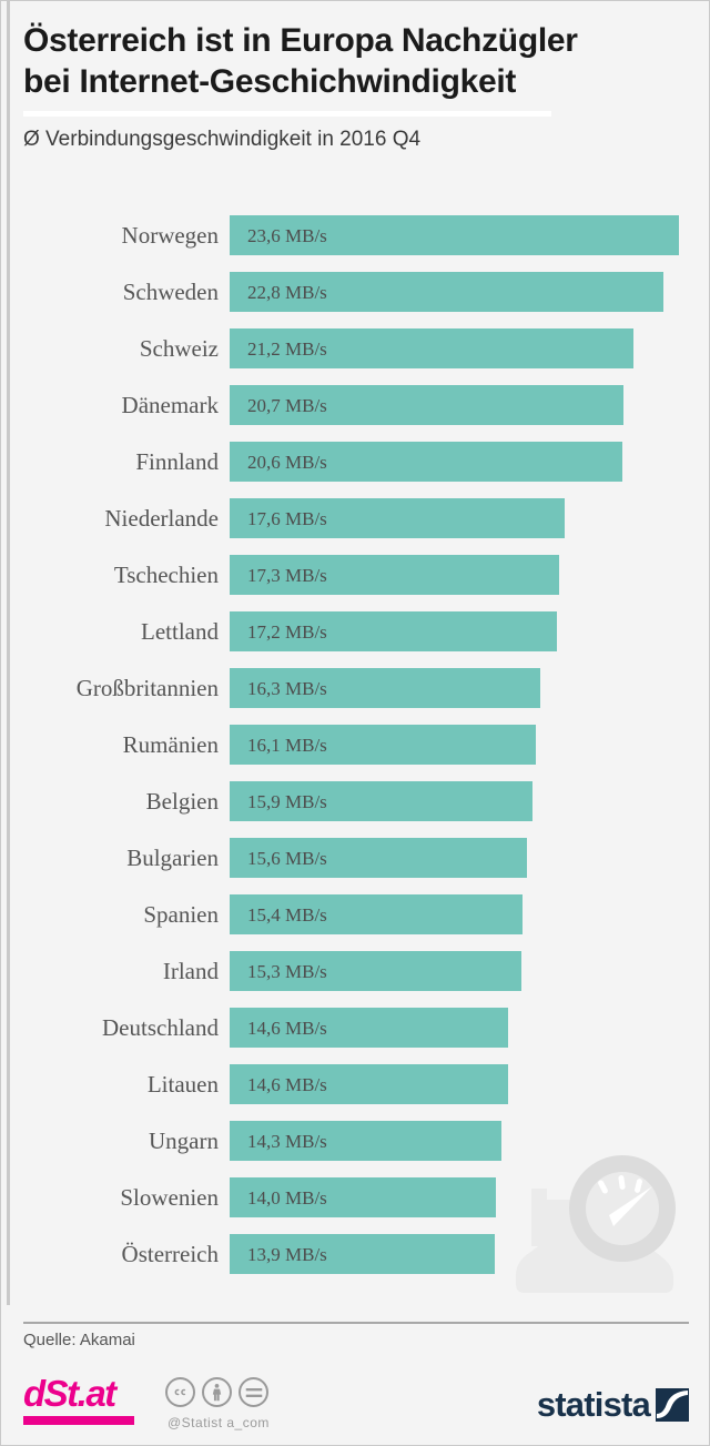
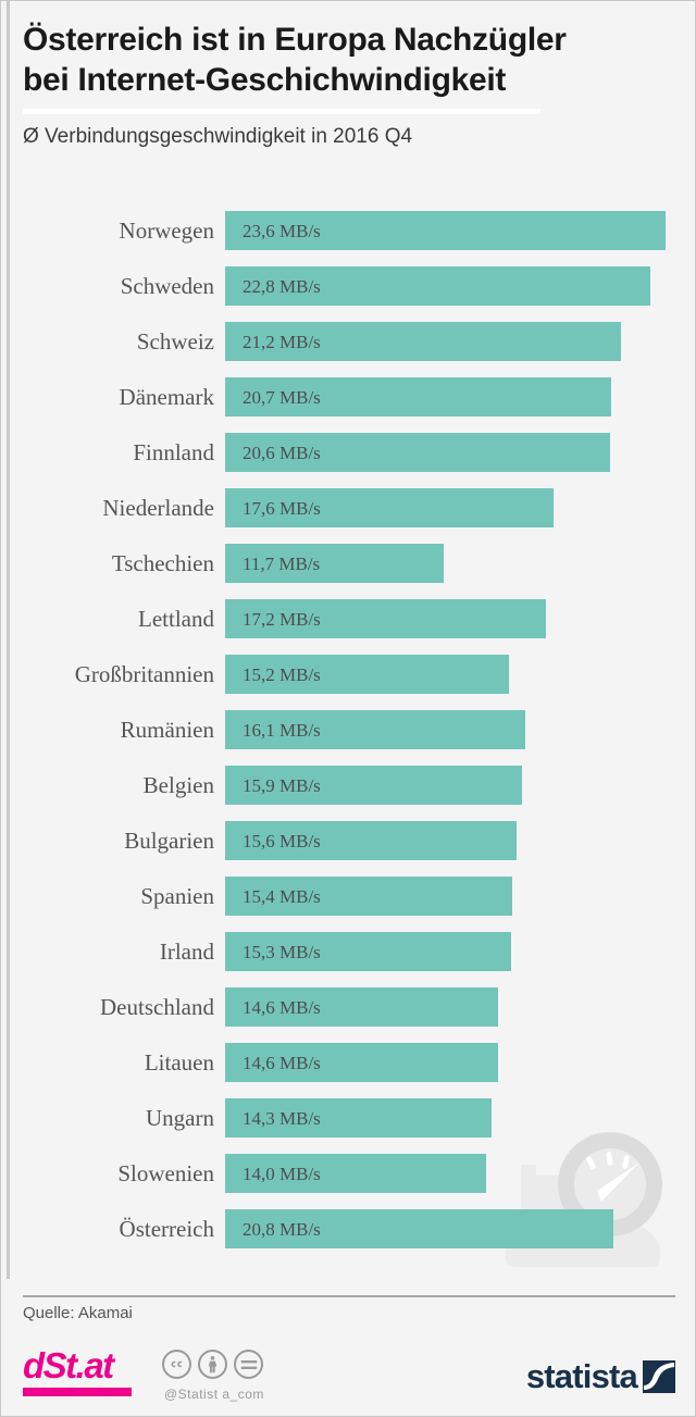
Tschechien: 17,3 -> 11,7
Großbritannien: 16,3 -> 15,2
Österreich: 13,9 -> 20,8
